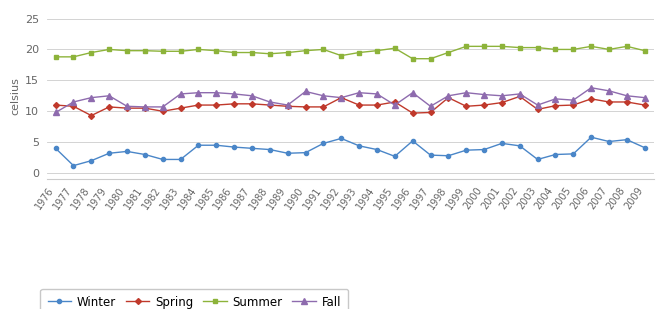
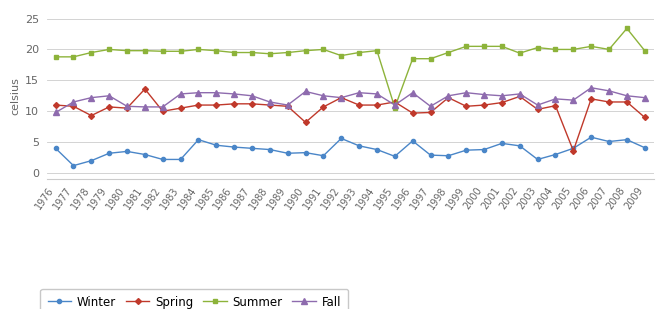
Spring/1981: 10.5 -> 13.6
Winter/1984: 4.5 -> 5.4
Spring/1990: 10.7 -> 8.2
Winter/1991: 4.8 -> 2.8
Summer/1995: 20.2 -> 10.6
Summer/2002: 20.3 -> 19.4
Winter/2005: 3.1 -> 4.0
Spring/2005: 11.0 -> 3.6
Summer/2008: 20.5 -> 23.4
Spring/2009: 11.0 -> 9.0
